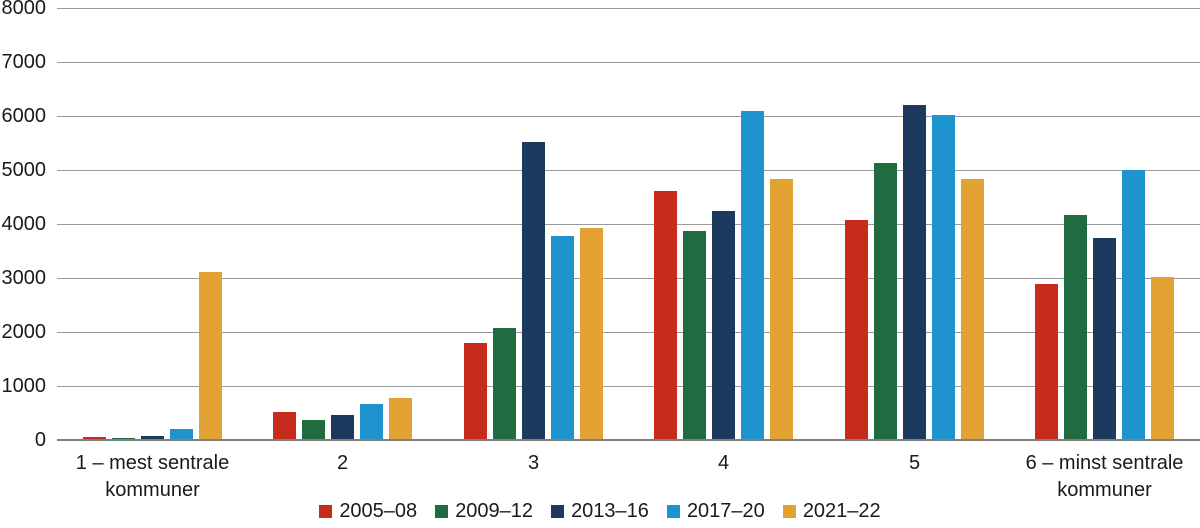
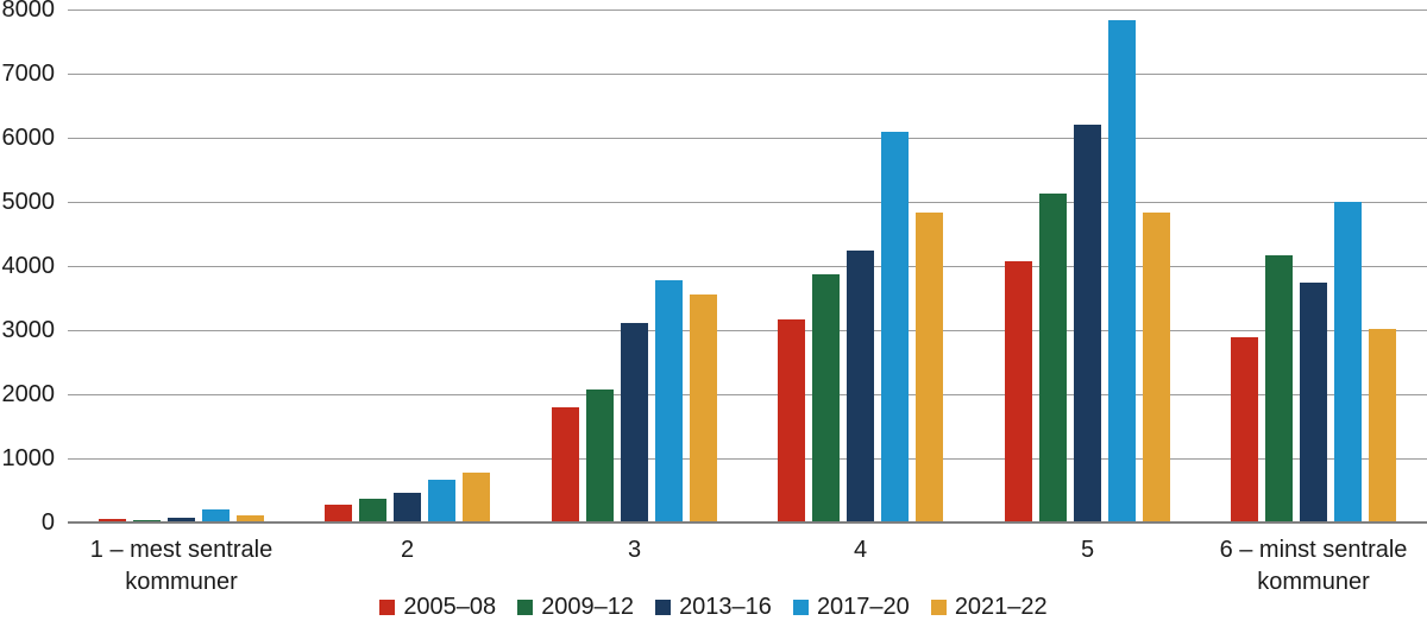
2021–22/1 – mest sentrale kommuner: 3100 -> 100
2005–08/2: 500 -> 200
2013–16/3: 5500 -> 3100
2021–22/3: 3900 -> 3500
2005–08/4: 4600 -> 3200
2017–20/5: 6000 -> 7800
